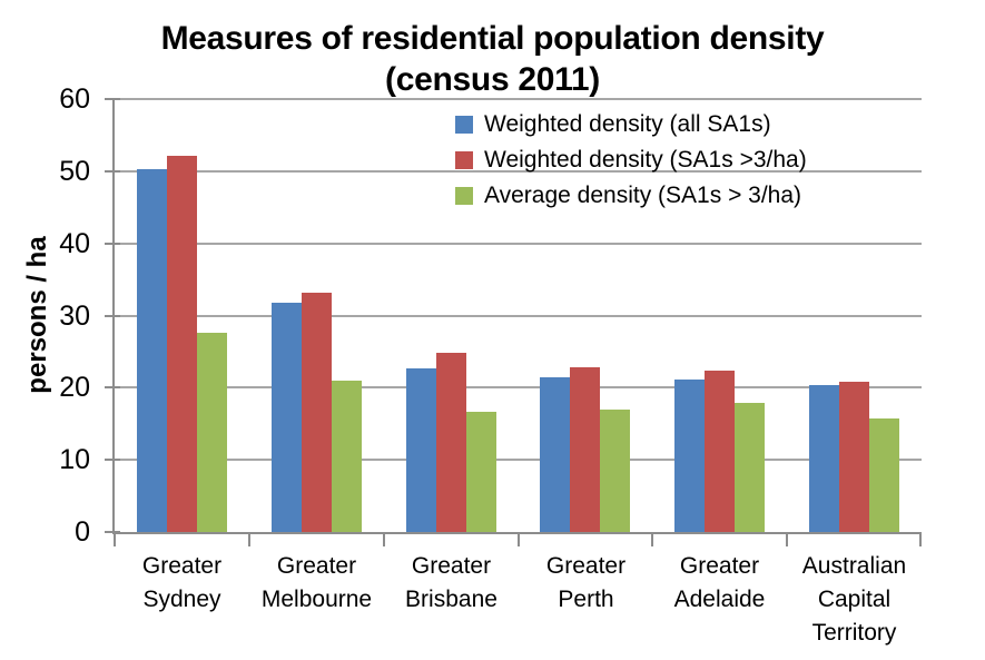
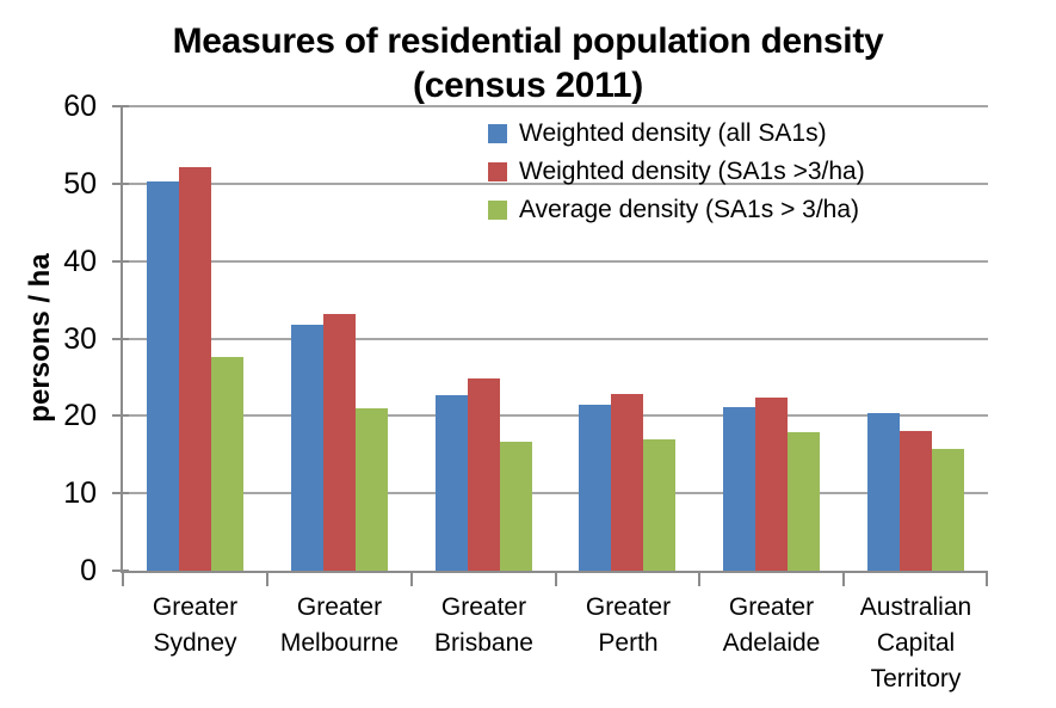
Weighted density (SA1s >3/ha)/Australian Capital Territory: 21 -> 18
